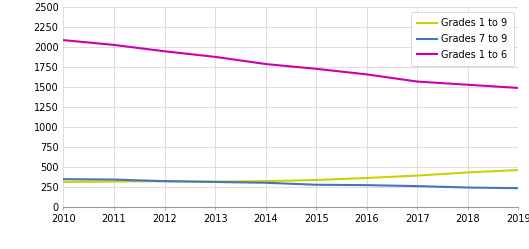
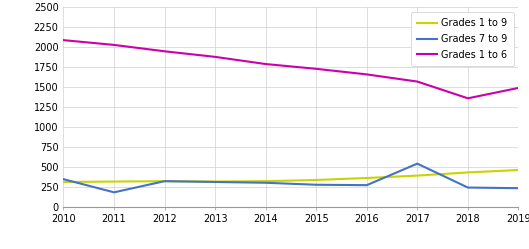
Grades 7 to 9/2011: 340 -> 180
Grades 7 to 9/2017: 260 -> 540
Grades 1 to 6/2018: 1530 -> 1360
